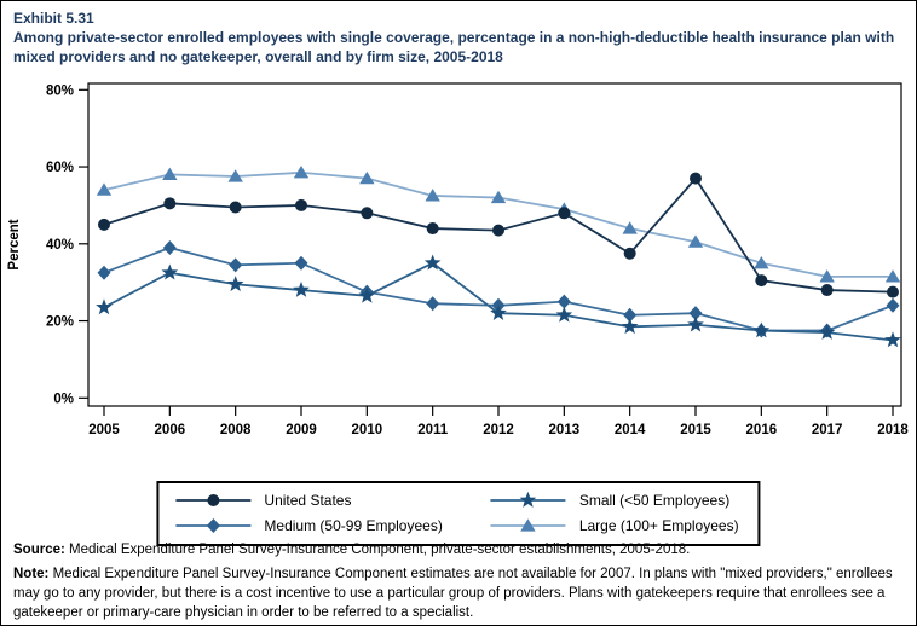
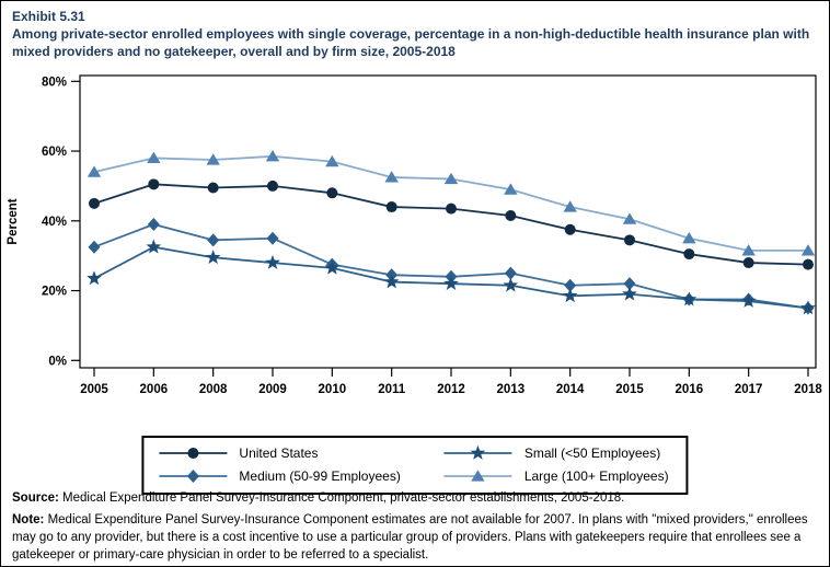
Small (<50 Employees)/2011: 35% -> 22%
United States/2013: 48% -> 42%
United States/2015: 57% -> 34%
Medium (50-99 Employees)/2018: 24% -> 15%
